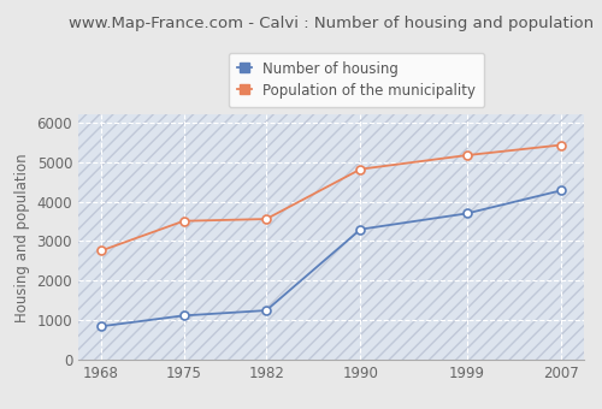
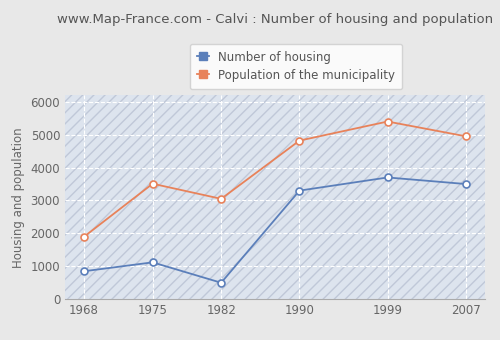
Population of the municipality/1968: 2760 -> 1900
Number of housing/1982: 1250 -> 500
Population of the municipality/1982: 3560 -> 3050
Population of the municipality/1999: 5170 -> 5400
Number of housing/2007: 4280 -> 3500
Population of the municipality/2007: 5430 -> 4950
